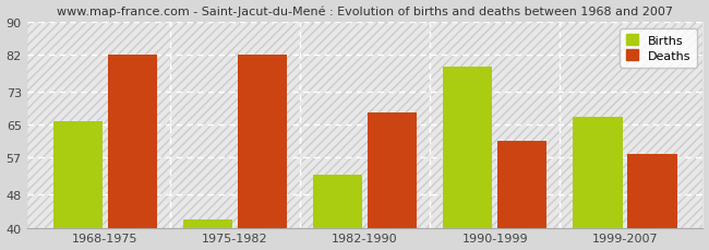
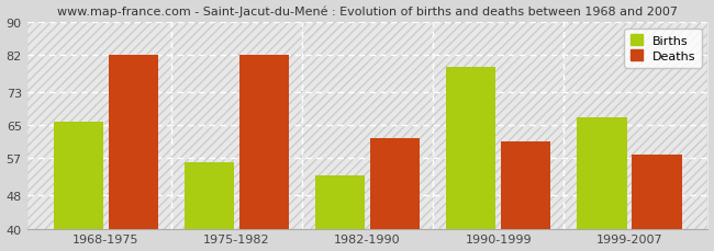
Births/1975-1982: 42 -> 56
Deaths/1982-1990: 68 -> 62
